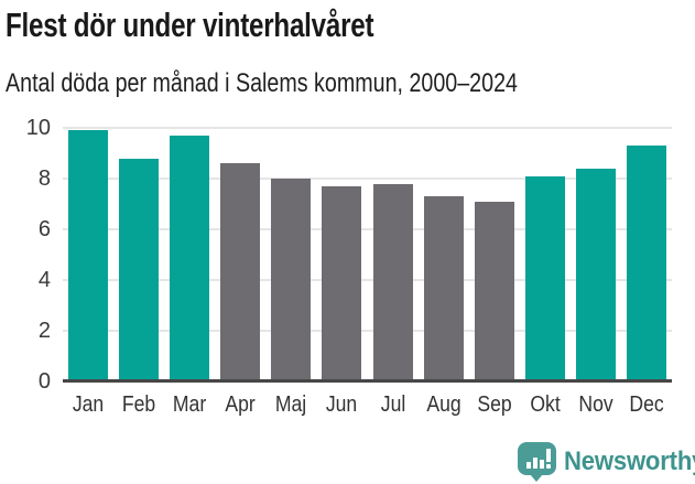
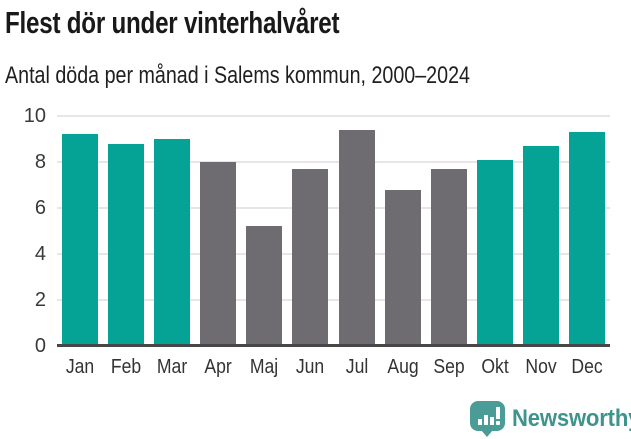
Jan: 9.9 -> 9.2
Mar: 9.7 -> 9.0
Apr: 8.6 -> 8.0
Maj: 8.0 -> 5.2
Jul: 7.8 -> 9.4
Aug: 7.3 -> 6.8
Sep: 7.1 -> 7.7
Nov: 8.4 -> 8.7
